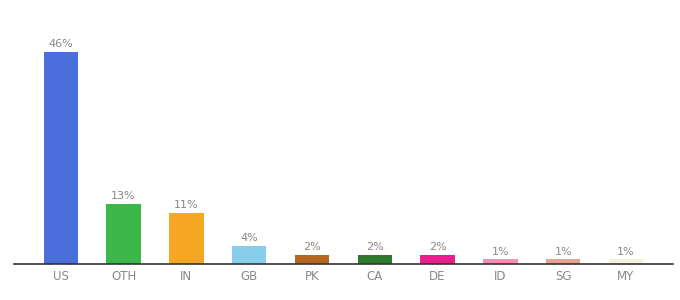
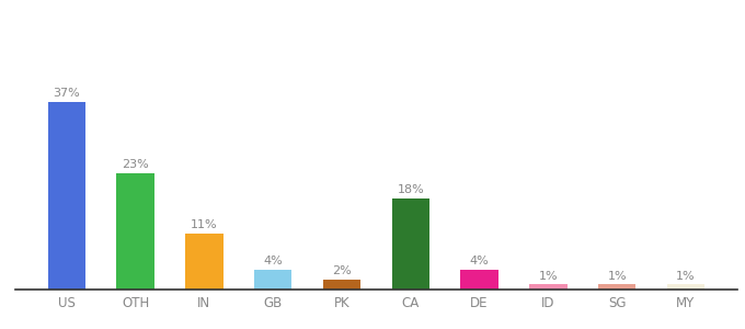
US: 46% -> 37%
OTH: 13% -> 23%
CA: 2% -> 18%
DE: 2% -> 4%
